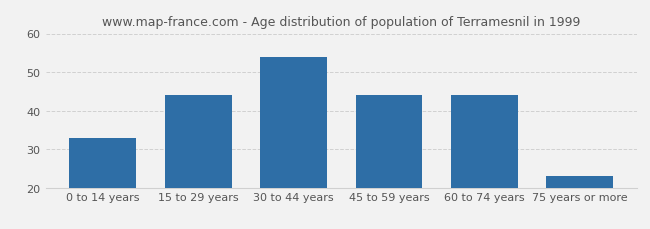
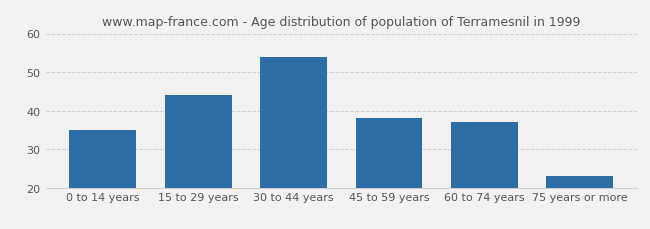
0 to 14 years: 33 -> 35
45 to 59 years: 44 -> 38
60 to 74 years: 44 -> 37
